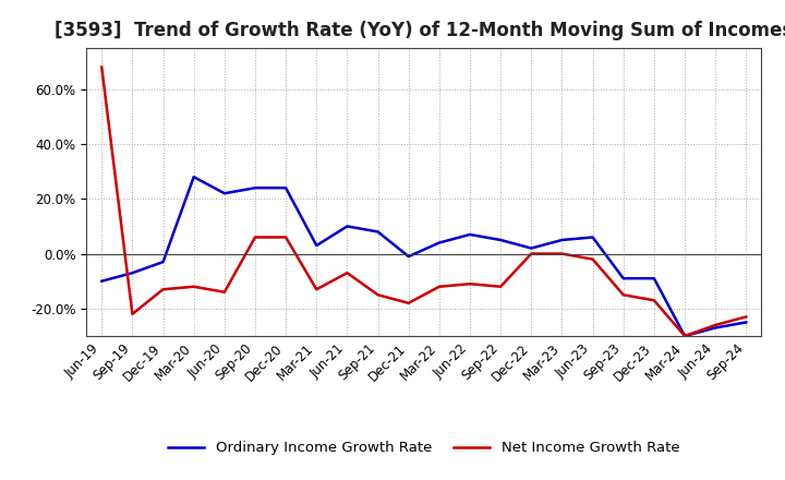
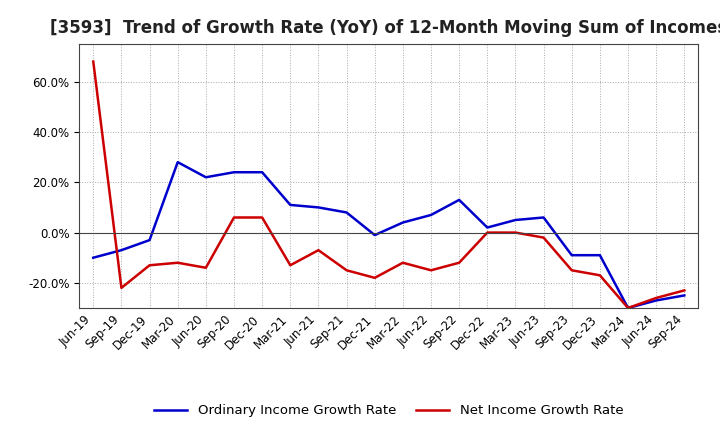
Ordinary Income Growth Rate/Mar-21: 3% -> 11%
Net Income Growth Rate/Jun-22: -11% -> -15%
Ordinary Income Growth Rate/Sep-22: 5% -> 13%
